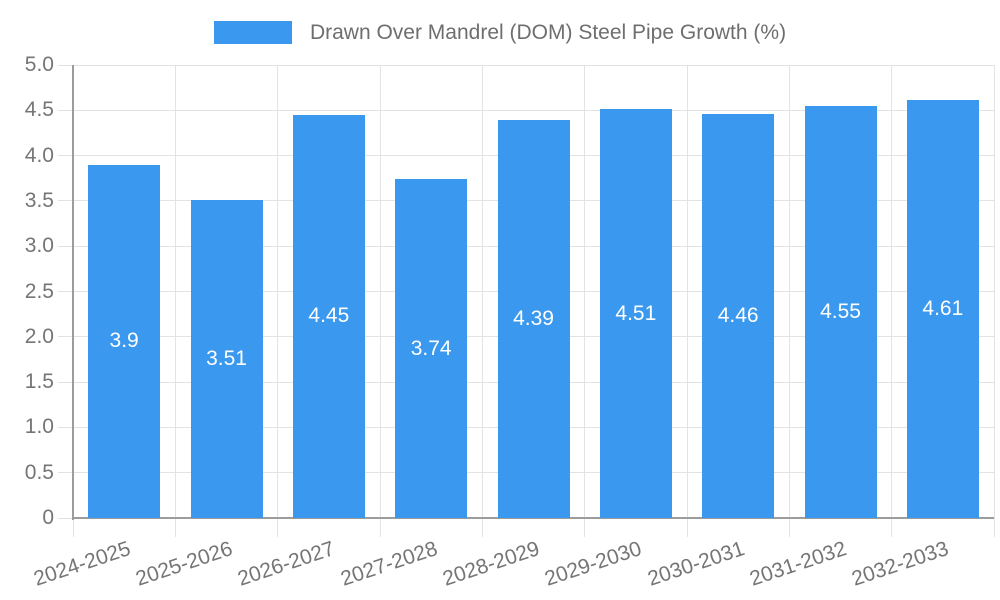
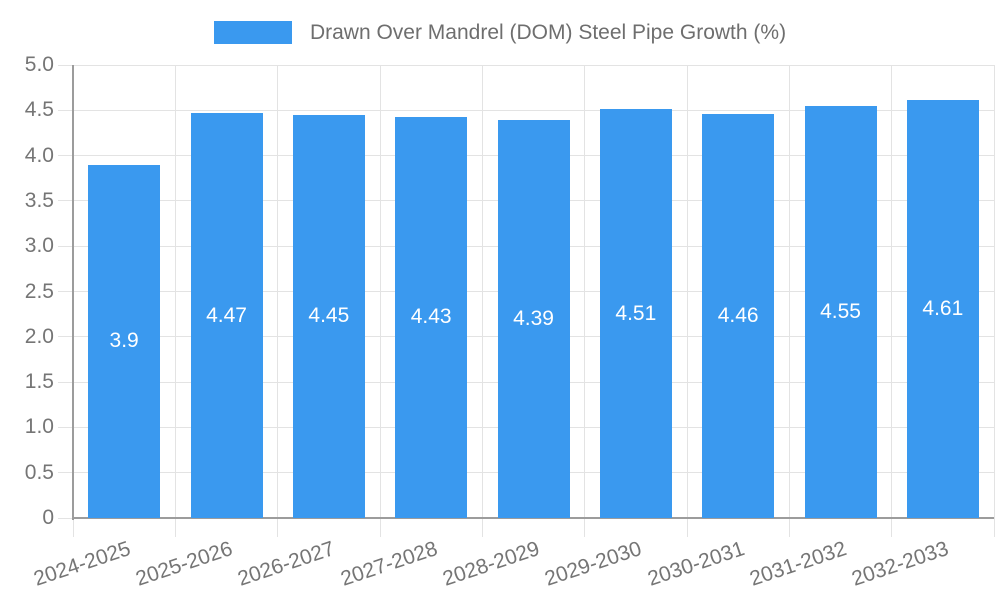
2025-2026: 3.51 -> 4.47
2027-2028: 3.74 -> 4.43
